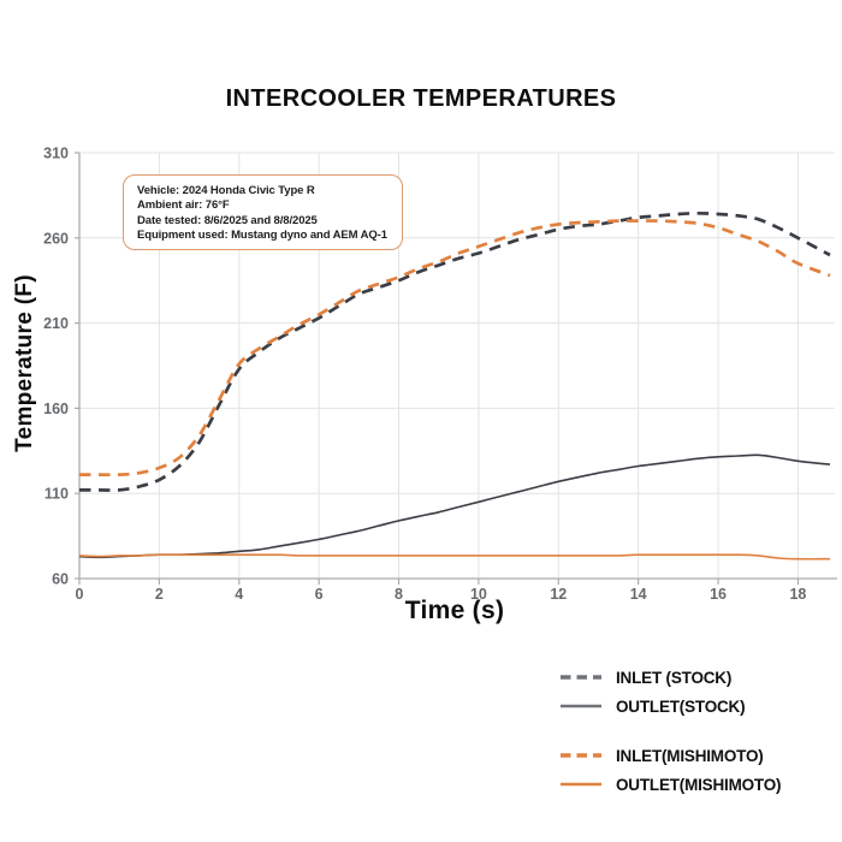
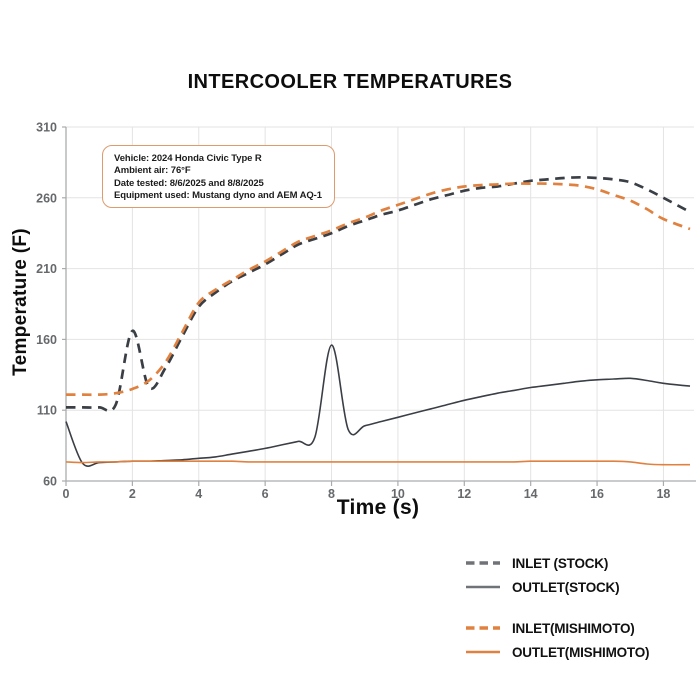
OUTLET(STOCK)/0: 73 -> 102
INLET (STOCK)/2: 118 -> 166
OUTLET(STOCK)/8: 94 -> 156
